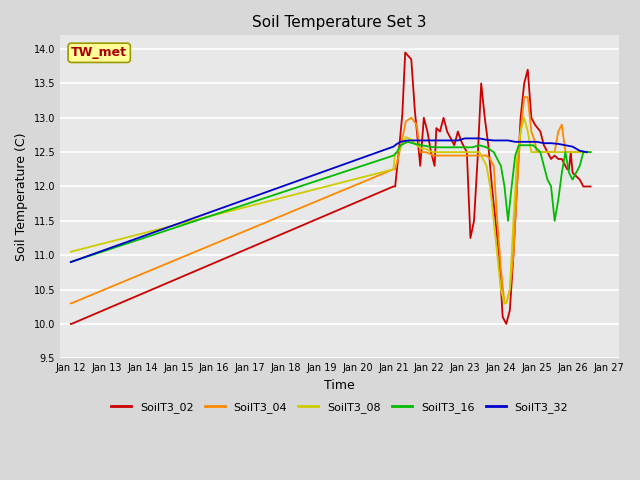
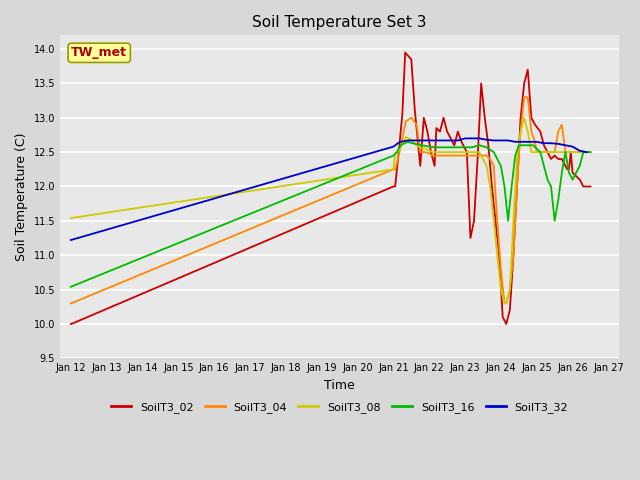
SoilT3_08/Jan 12: 11.05 -> 11.54
SoilT3_16/Jan 12: 10.90 -> 10.54
SoilT3_32/Jan 12: 10.90 -> 11.22
